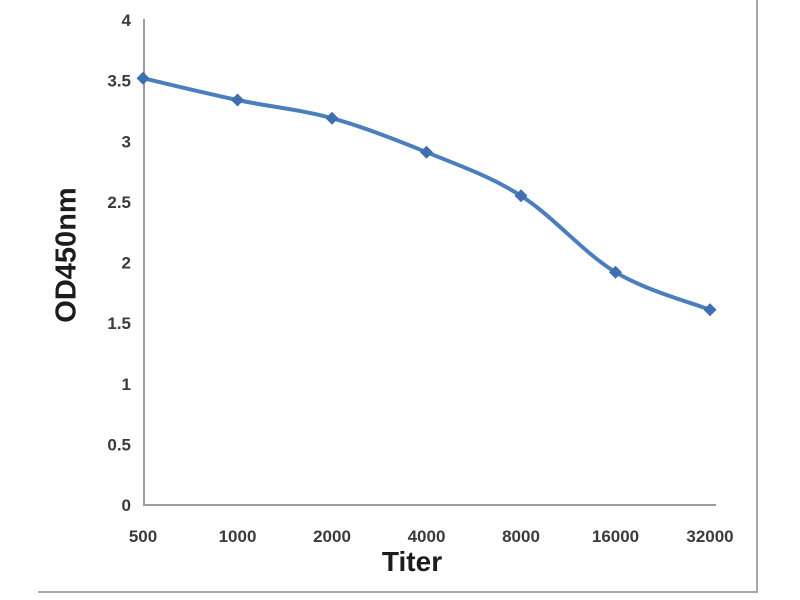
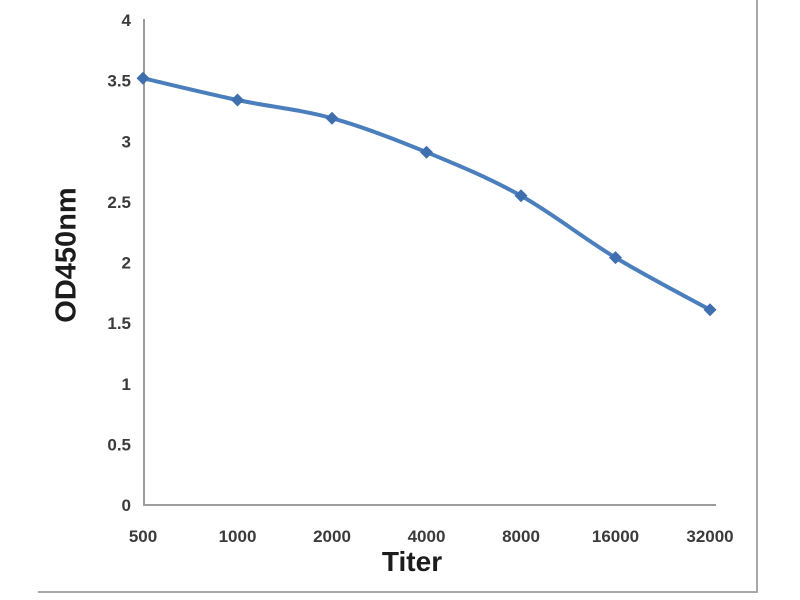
16000: 1.92 -> 2.04
